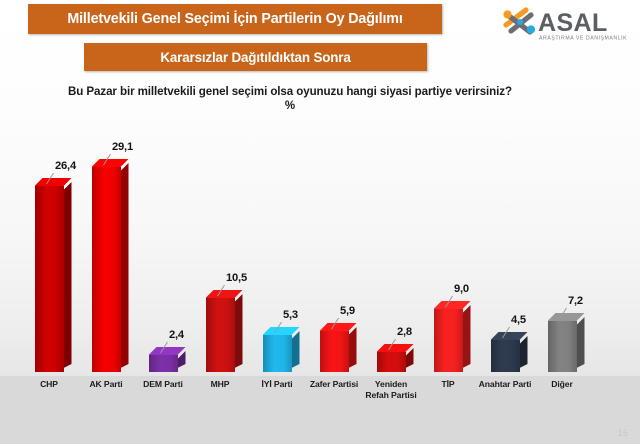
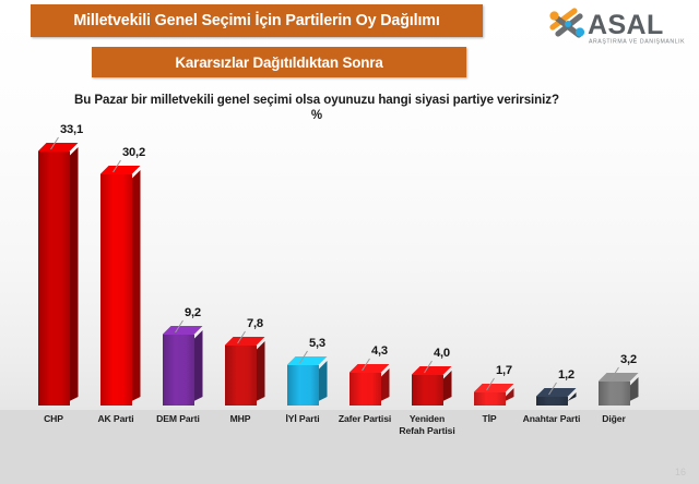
CHP: 26,4 -> 33,1
AK Parti: 29,1 -> 30,2
DEM Parti: 2,4 -> 9,2
MHP: 10,5 -> 7,8
Zafer Partisi: 5,9 -> 4,3
Yeniden Refah Partisi: 2,8 -> 4,0
TİP: 9,0 -> 1,7
Anahtar Parti: 4,5 -> 1,2
Diğer: 7,2 -> 3,2
